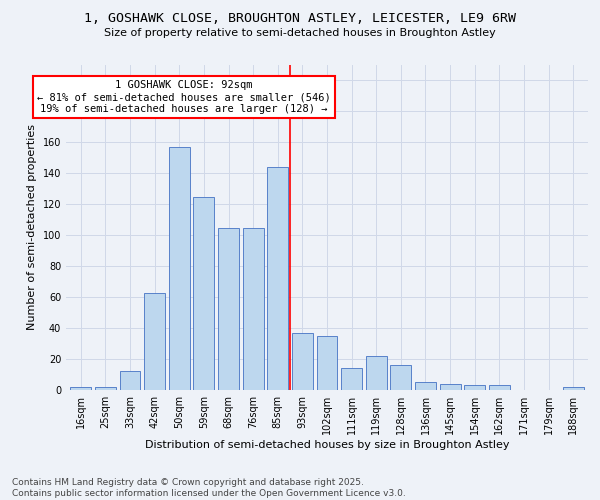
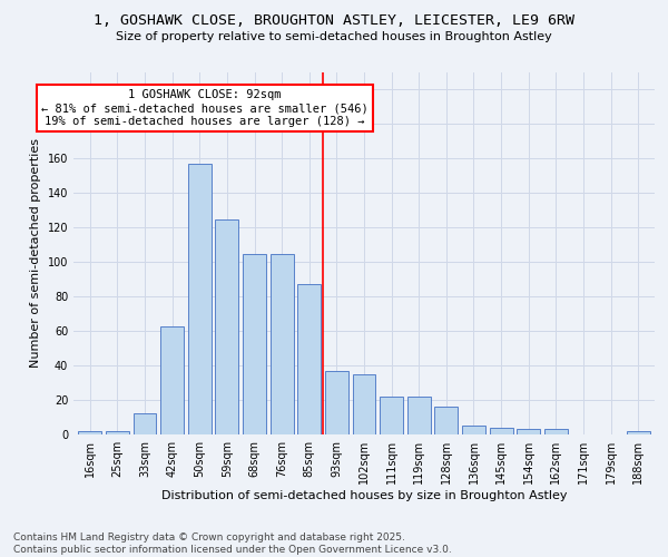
85sqm: 144 -> 87
111sqm: 14 -> 22
